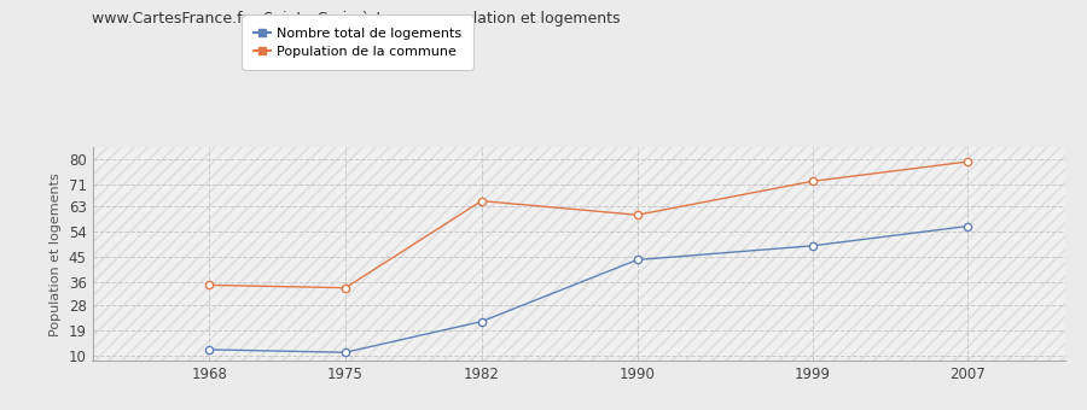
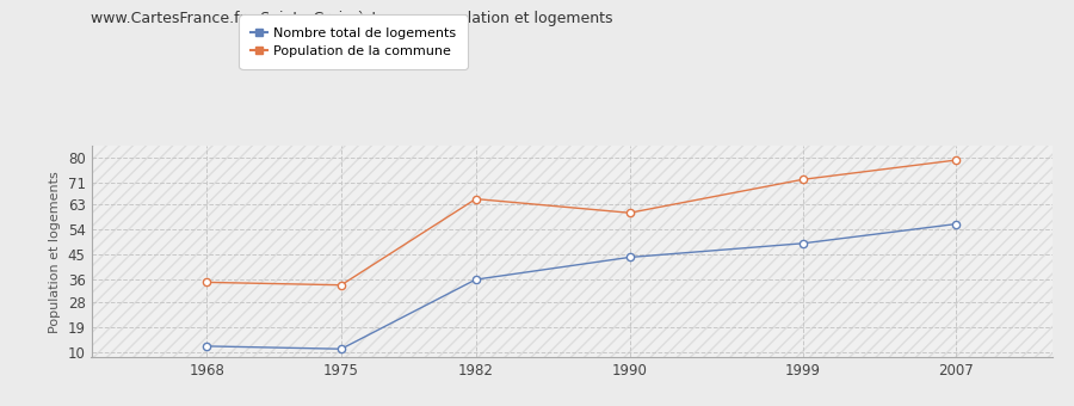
Nombre total de logements/1982: 22 -> 36
